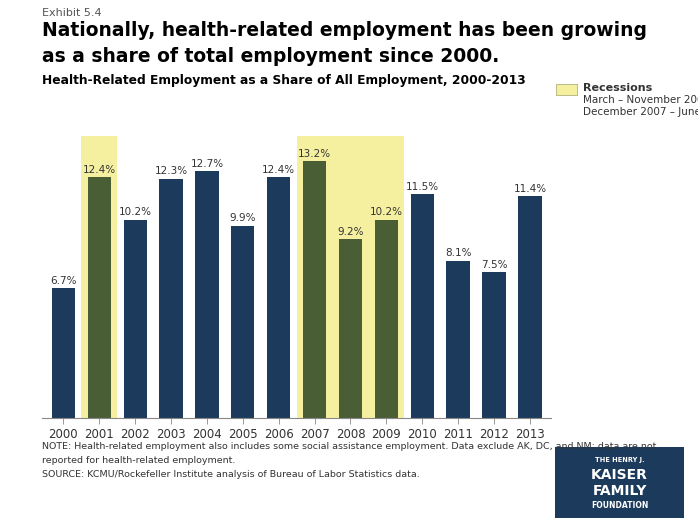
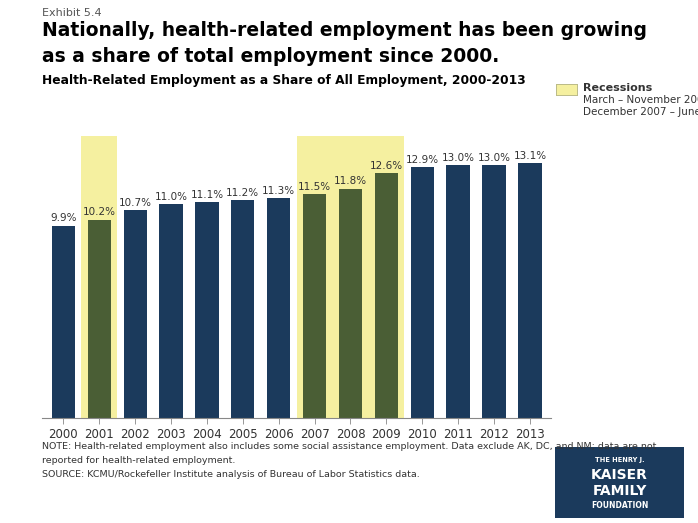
2000: 6.7% -> 9.9%
2001: 12.4% -> 10.2%
2002: 10.2% -> 10.7%
2003: 12.3% -> 11.0%
2004: 12.7% -> 11.1%
2005: 9.9% -> 11.2%
2006: 12.4% -> 11.3%
2007: 13.2% -> 11.5%
2008: 9.2% -> 11.8%
2009: 10.2% -> 12.6%
2010: 11.5% -> 12.9%
2011: 8.1% -> 13.0%
2012: 7.5% -> 13.0%
2013: 11.4% -> 13.1%
